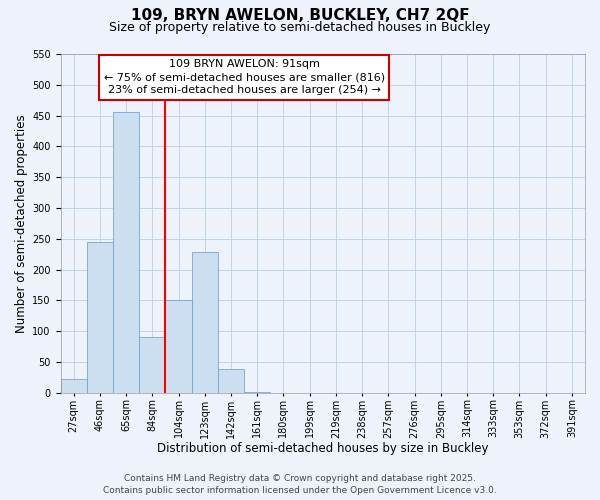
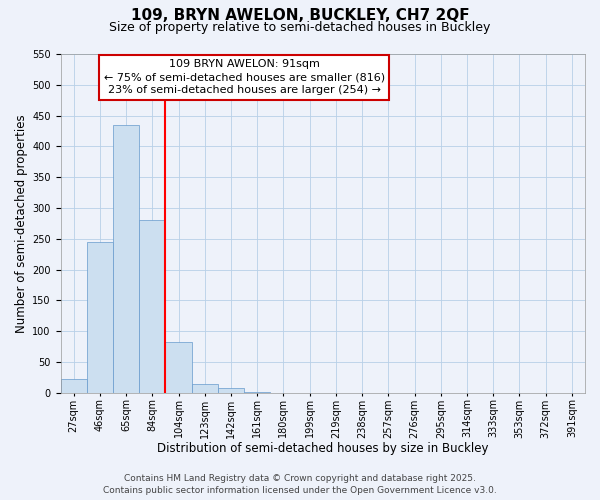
65sqm: 456 -> 435
84sqm: 90 -> 280
104sqm: 150 -> 83
123sqm: 228 -> 15
142sqm: 38 -> 8
